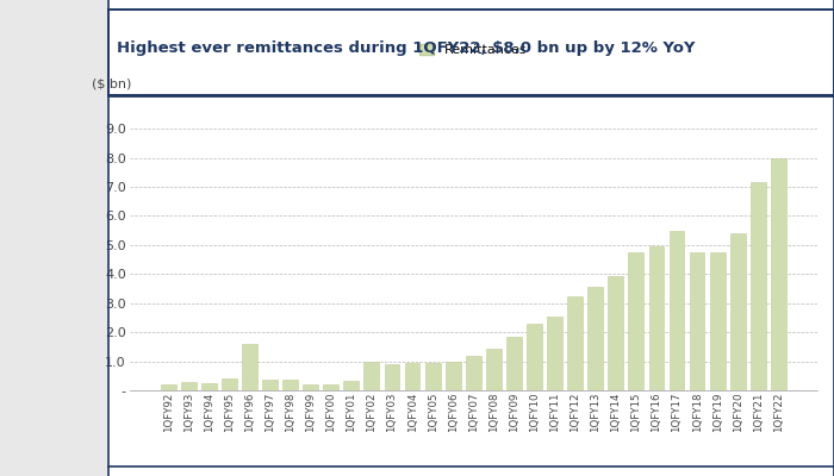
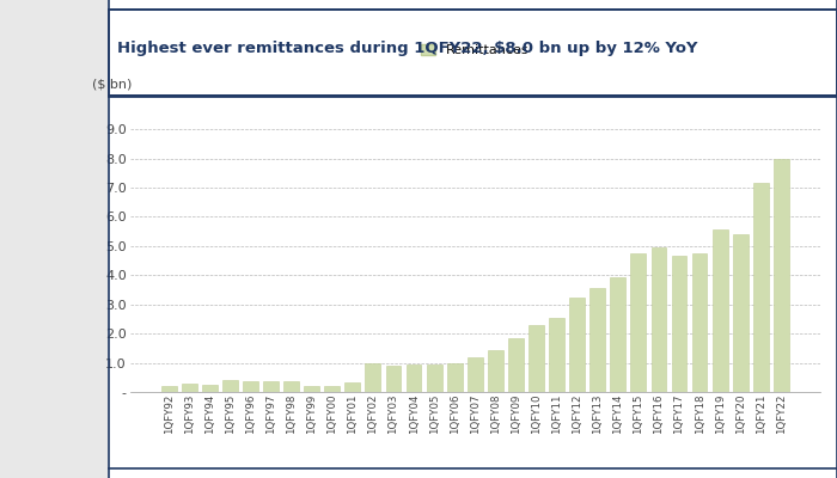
1QFY96: 1.60 -> 0.37
1QFY17: 5.50 -> 4.65
1QFY19: 4.75 -> 5.55
